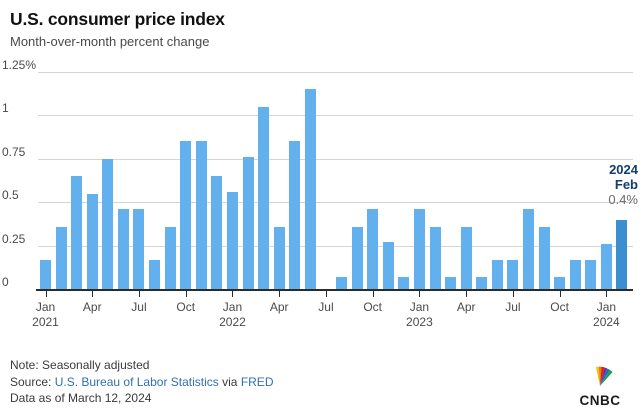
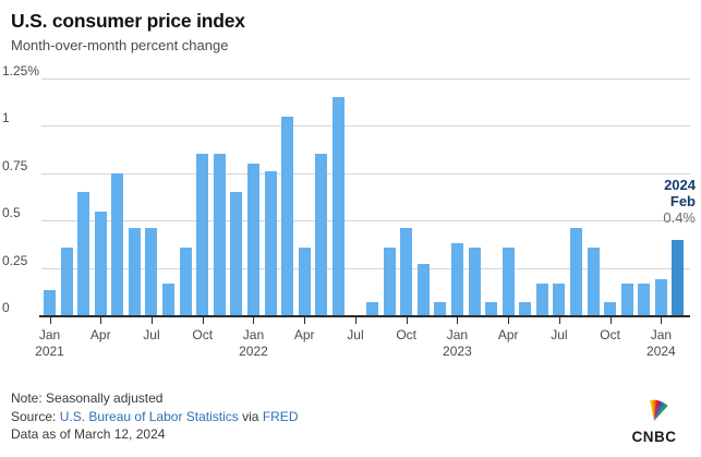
Jan 2021: 0.17% -> 0.13%
Jan 2022: 0.56% -> 0.80%
Jan 2023: 0.46% -> 0.38%
Jan 2024: 0.26% -> 0.19%
